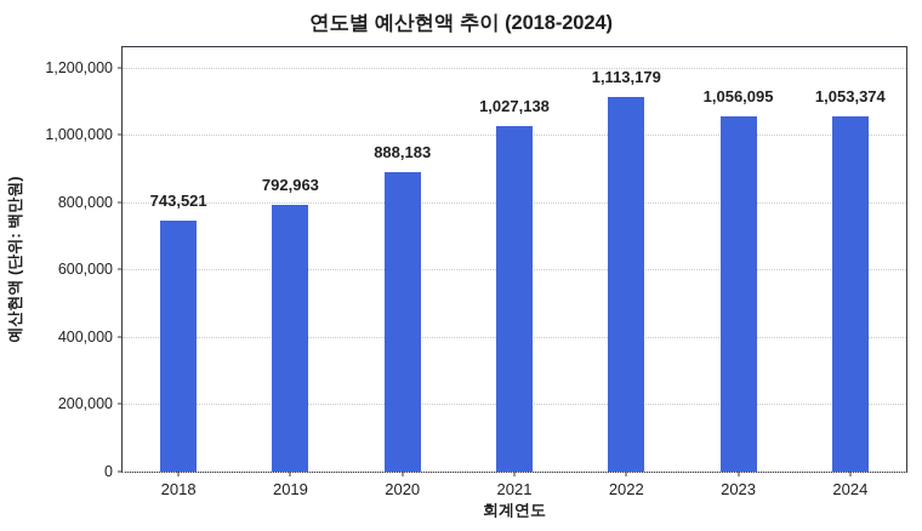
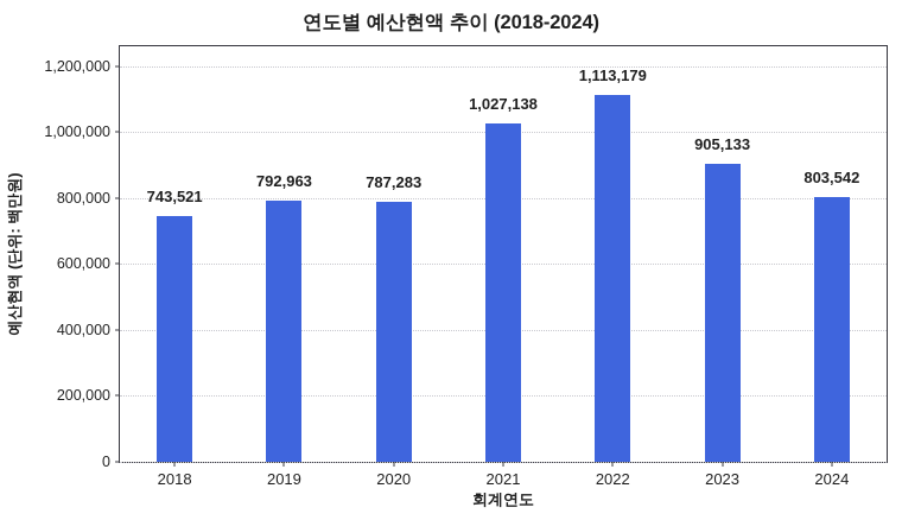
2020: 888,183 -> 787,283
2023: 1,056,095 -> 905,133
2024: 1,053,374 -> 803,542
